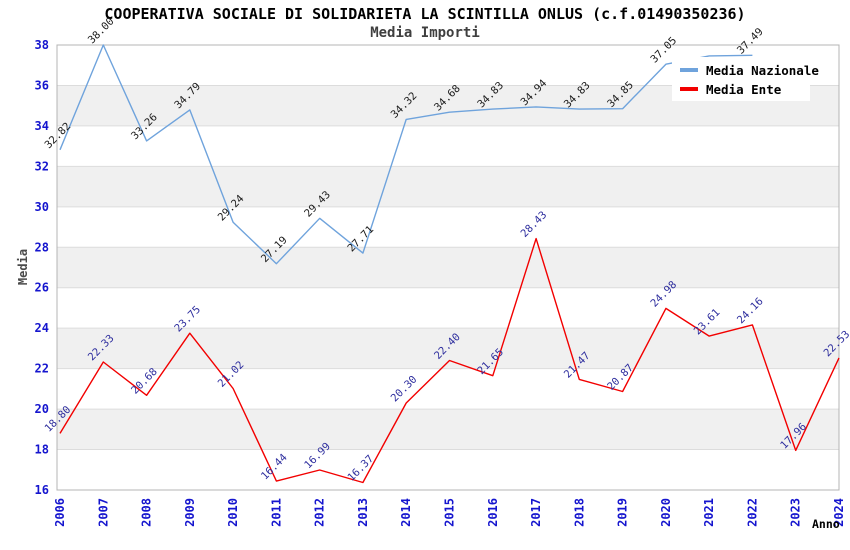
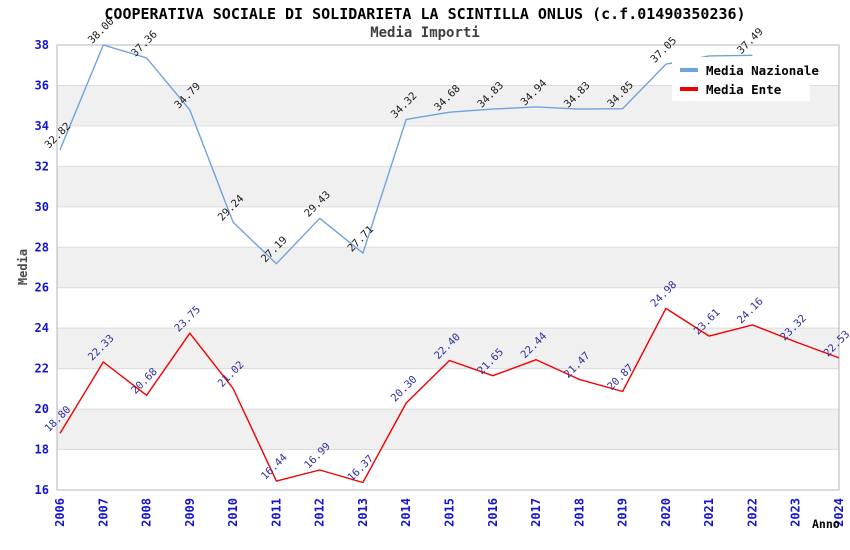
Media Nazionale/2008: 33.26 -> 37.36
Media Ente/2017: 28.43 -> 22.44
Media Ente/2023: 17.96 -> 23.32
